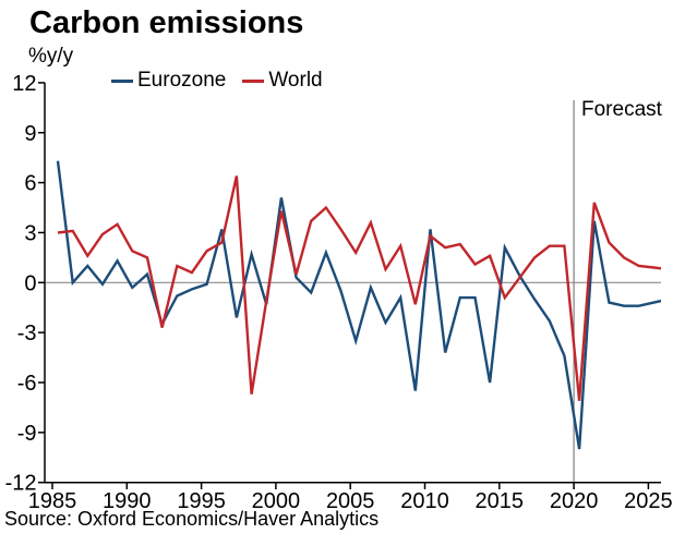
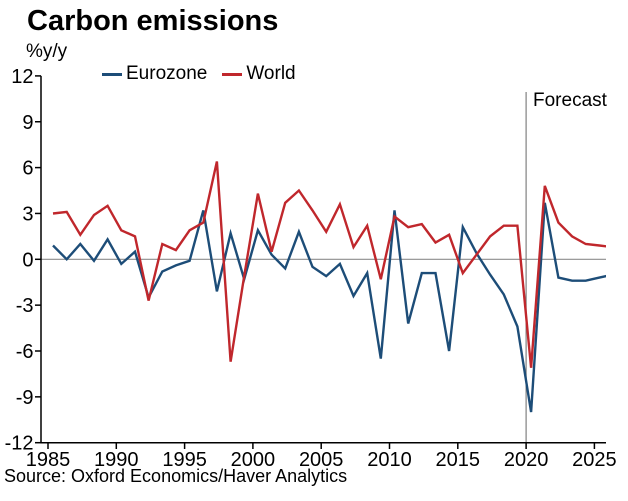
Eurozone/1985: 7.3 -> 0.9
Eurozone/2000: 5.1 -> 1.9
Eurozone/2005: -3.5 -> -1.1
